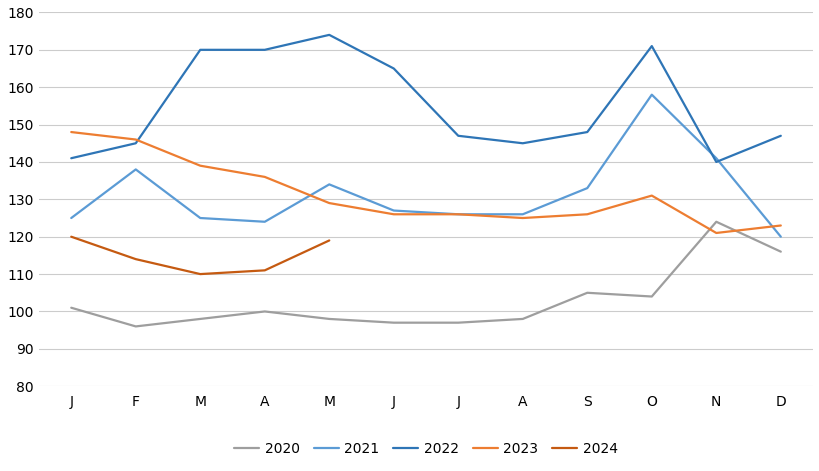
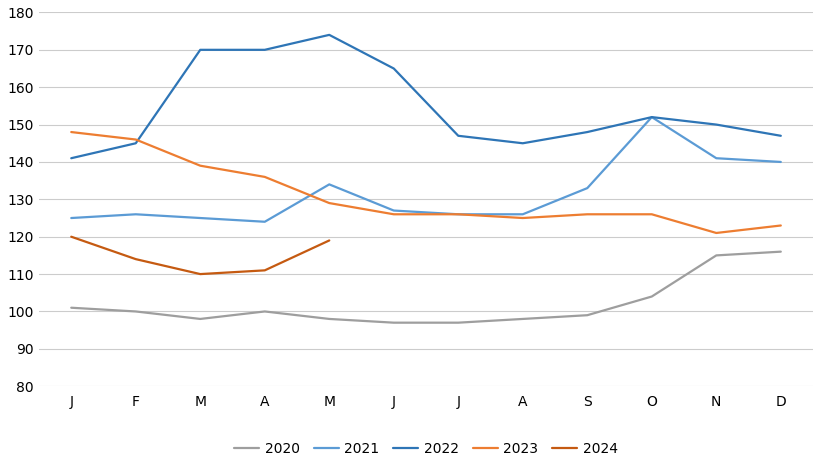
2020/F: 96 -> 100
2021/F: 138 -> 126
2020/S: 105 -> 99
2021/O: 158 -> 152
2022/O: 171 -> 152
2023/O: 131 -> 126
2020/N: 124 -> 115
2022/N: 140 -> 150
2021/D: 120 -> 140
